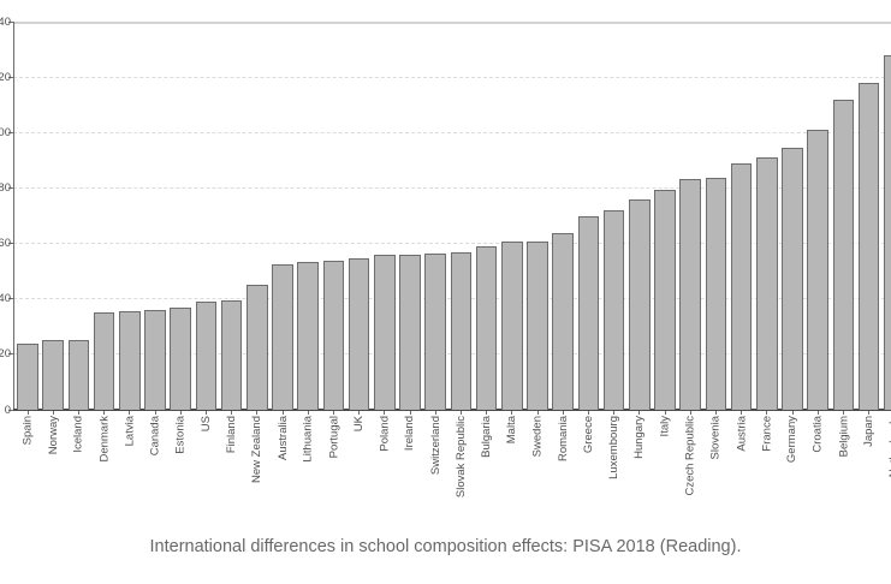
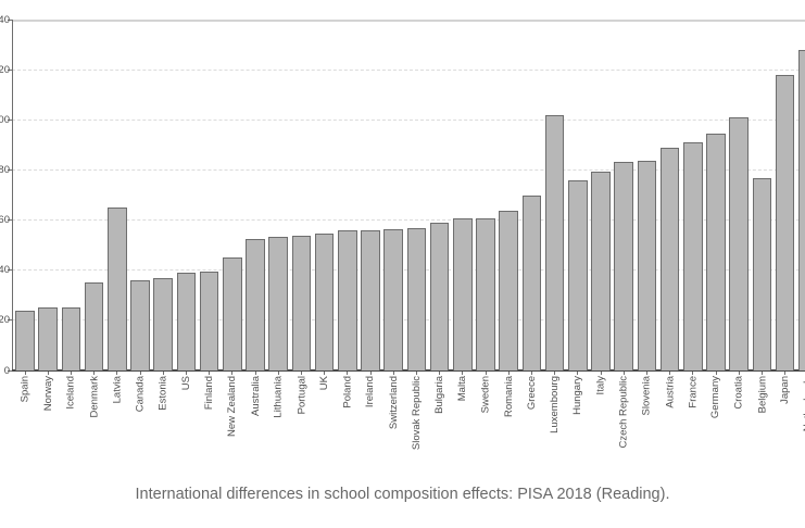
Latvia: 36 -> 65
Luxembourg: 72 -> 102
Belgium: 112 -> 77
